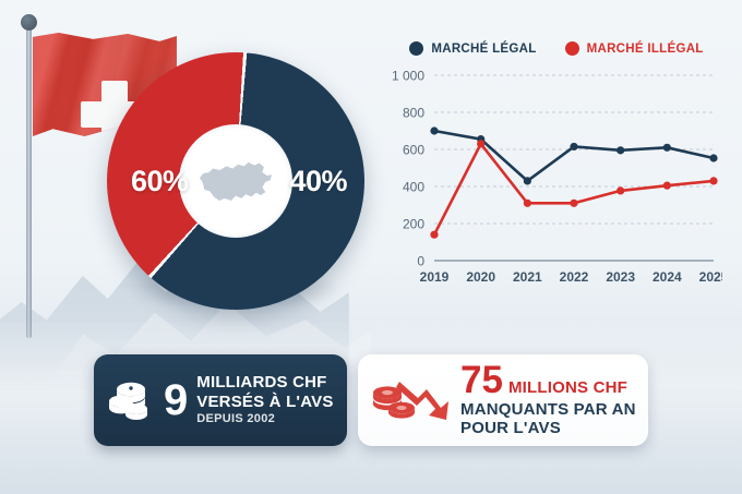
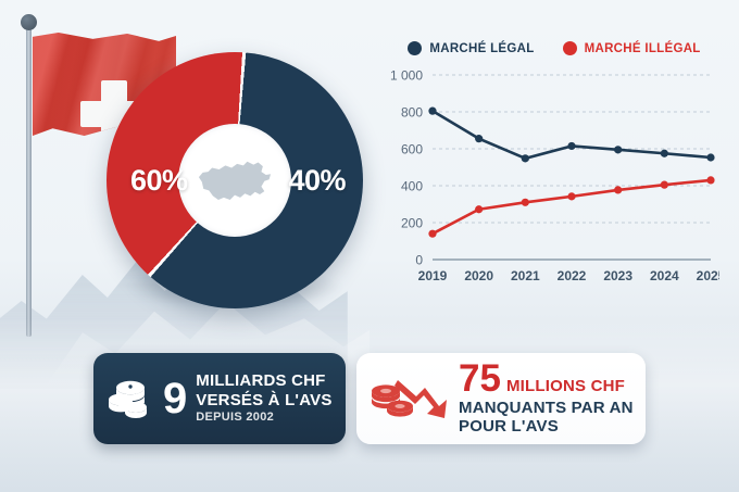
MARCHÉ LÉGAL/2019: 700 -> 800
MARCHÉ ILLÉGAL/2020: 630 -> 270
MARCHÉ LÉGAL/2021: 430 -> 550
MARCHÉ ILLÉGAL/2022: 310 -> 340
MARCHÉ LÉGAL/2024: 610 -> 580
